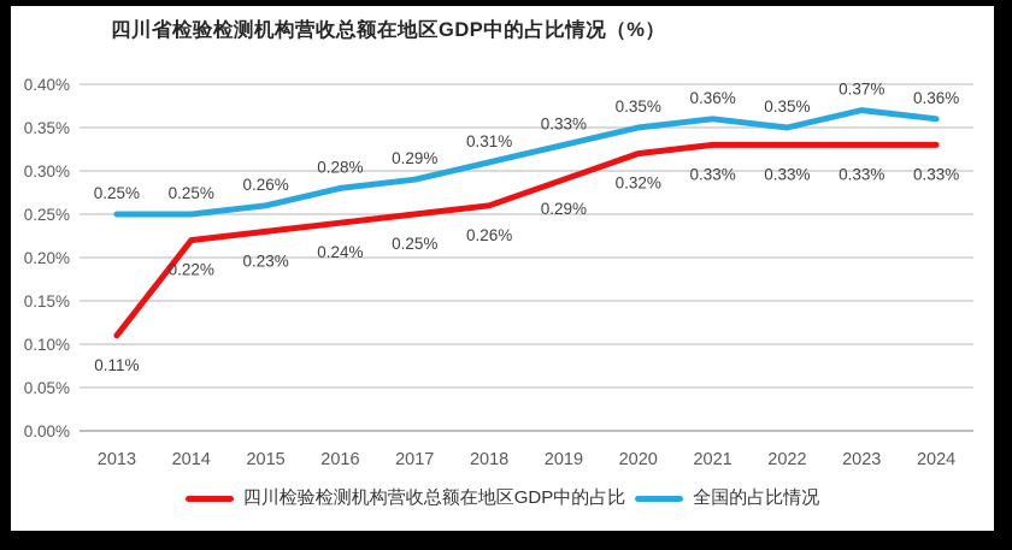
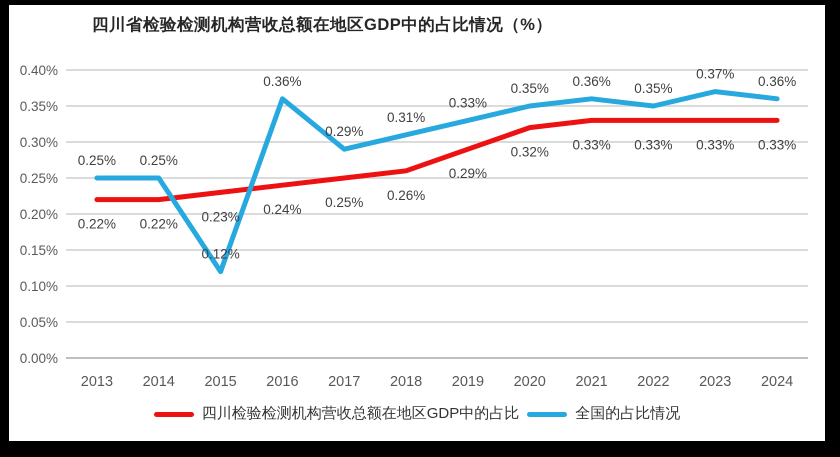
四川检验检测机构营收总额在地区GDP中的占比/2013: 0.11% -> 0.22%
全国的占比情况/2015: 0.26% -> 0.12%
全国的占比情况/2016: 0.28% -> 0.36%
